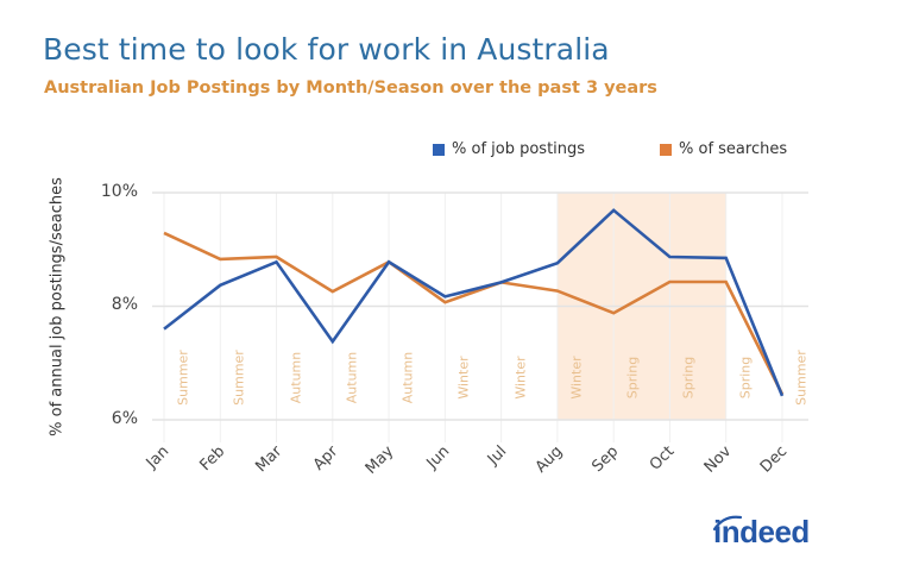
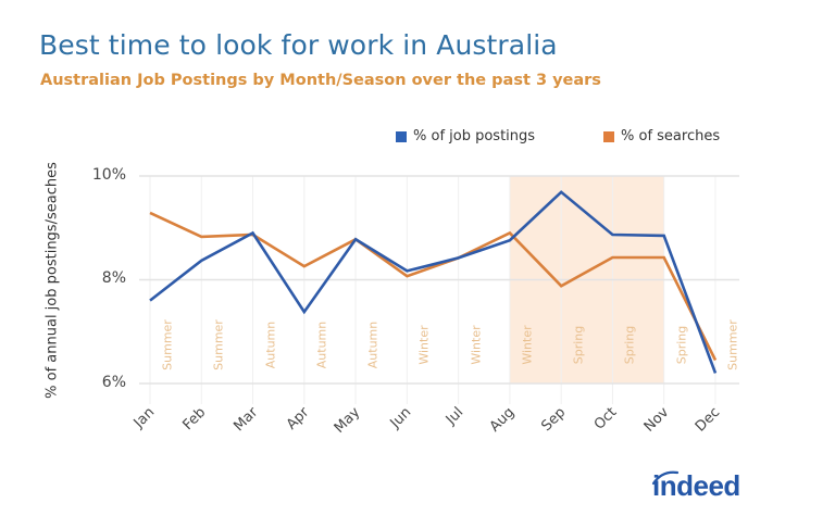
% of job postings/Mar: 8.8% -> 8.9%
% of searches/Aug: 8.3% -> 8.9%
% of job postings/Dec: 6.4% -> 6.2%
